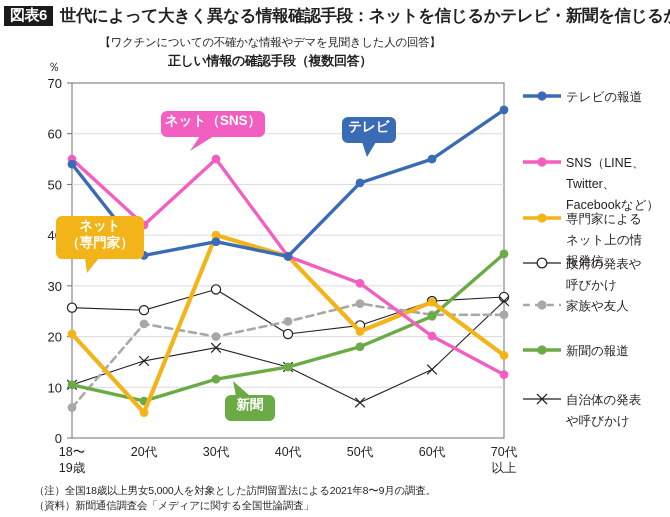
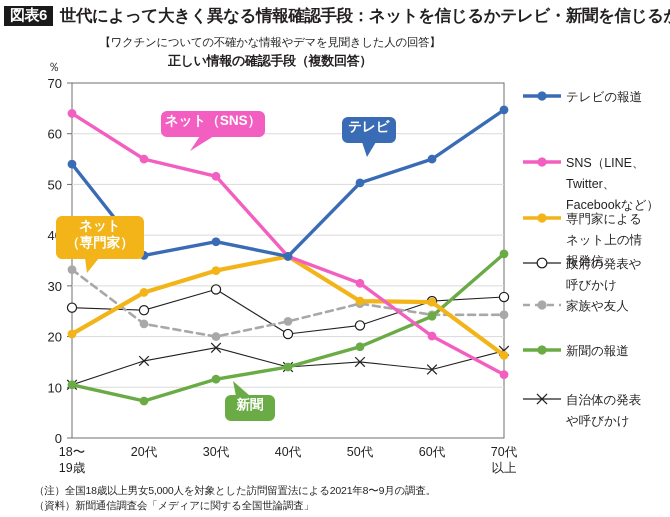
SNS（LINE、Twitter、Facebookなど）/18〜19歳: 55 -> 64
家族や友人/18〜19歳: 6 -> 33
SNS（LINE、Twitter、Facebookなど）/20代: 42 -> 55
専門家によるネット上の情報発信/20代: 5 -> 29
SNS（LINE、Twitter、Facebookなど）/30代: 55 -> 52
専門家によるネット上の情報発信/30代: 40 -> 33
専門家によるネット上の情報発信/50代: 21 -> 27
自治体の発表や呼びかけ/50代: 7 -> 15
自治体の発表や呼びかけ/70代以上: 27 -> 17
